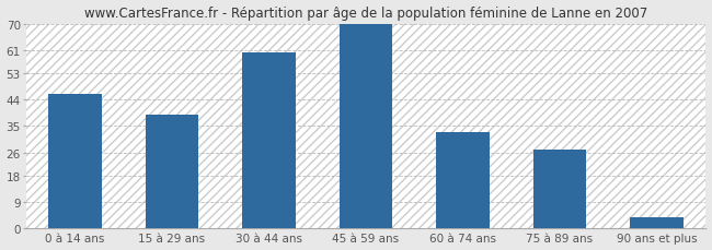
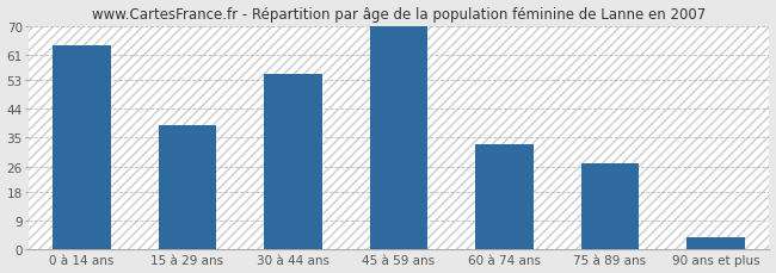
0 à 14 ans: 46 -> 64
30 à 44 ans: 60 -> 55
